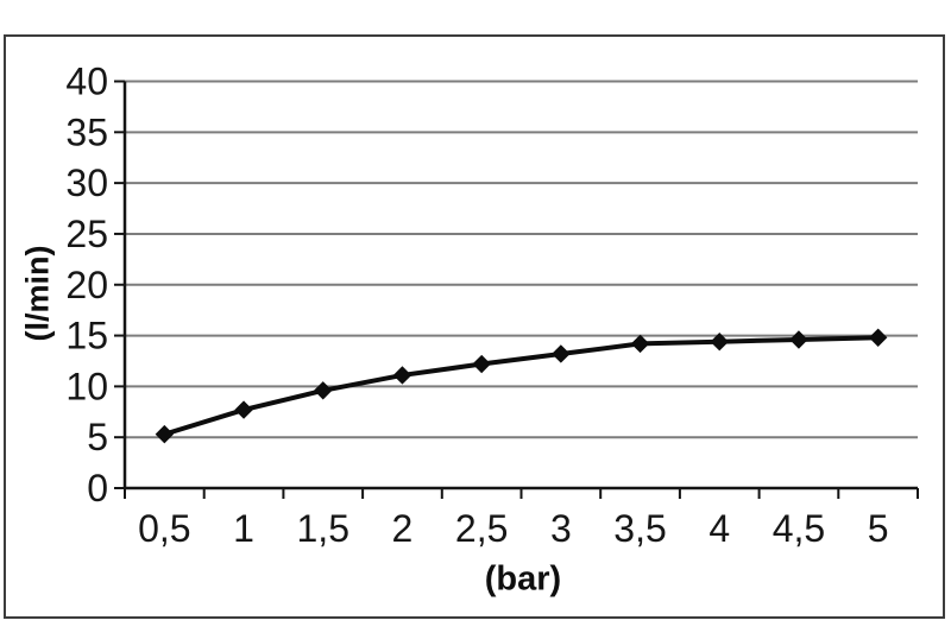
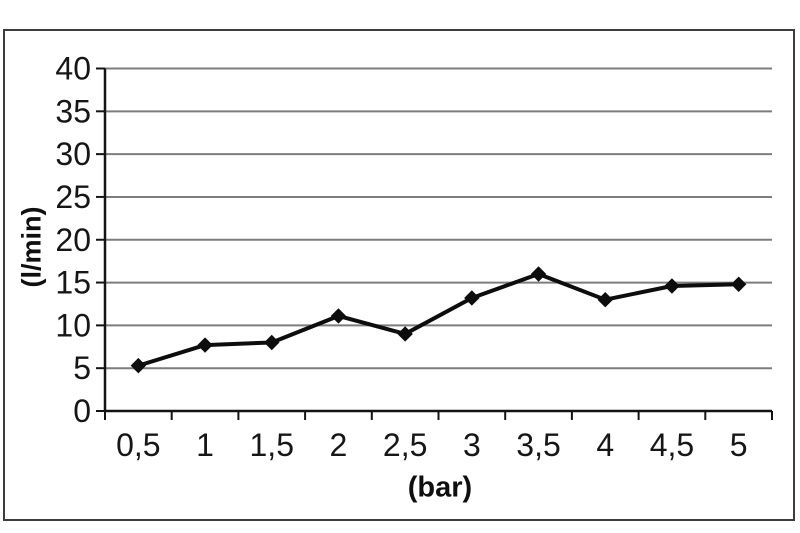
1,5: 10 -> 8
2,5: 12 -> 9
3,5: 14 -> 16
4: 14 -> 13
